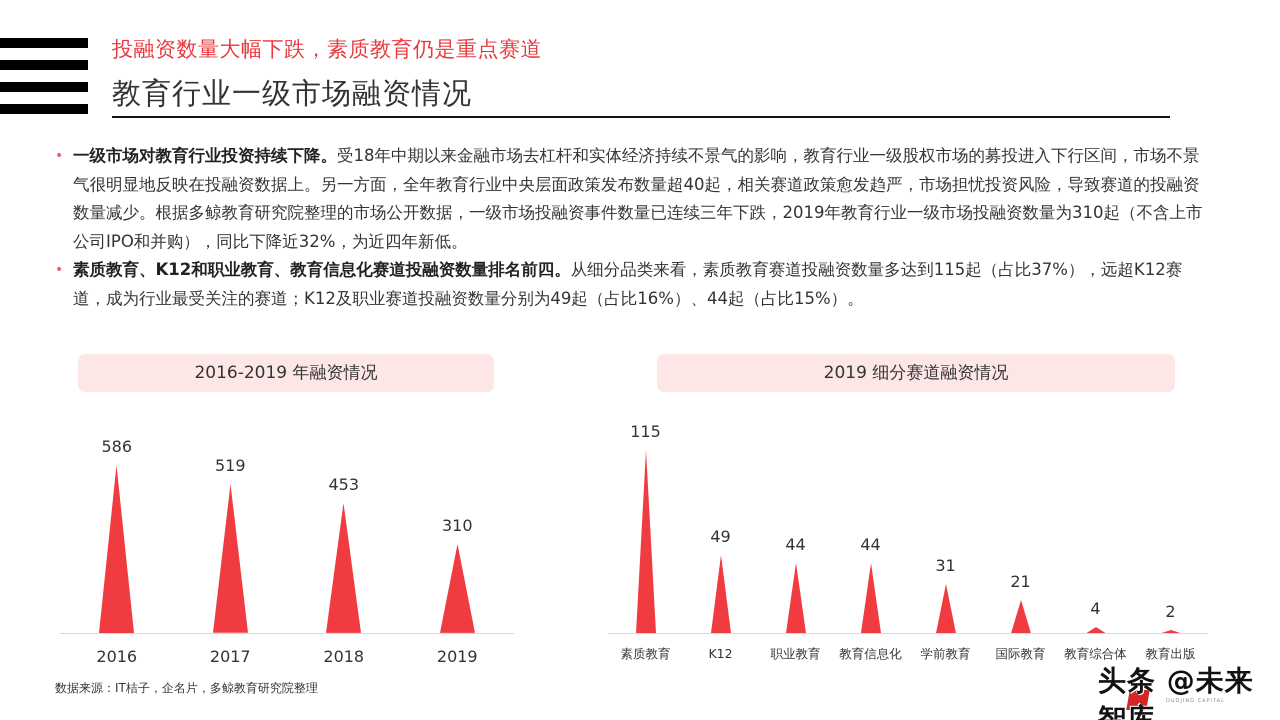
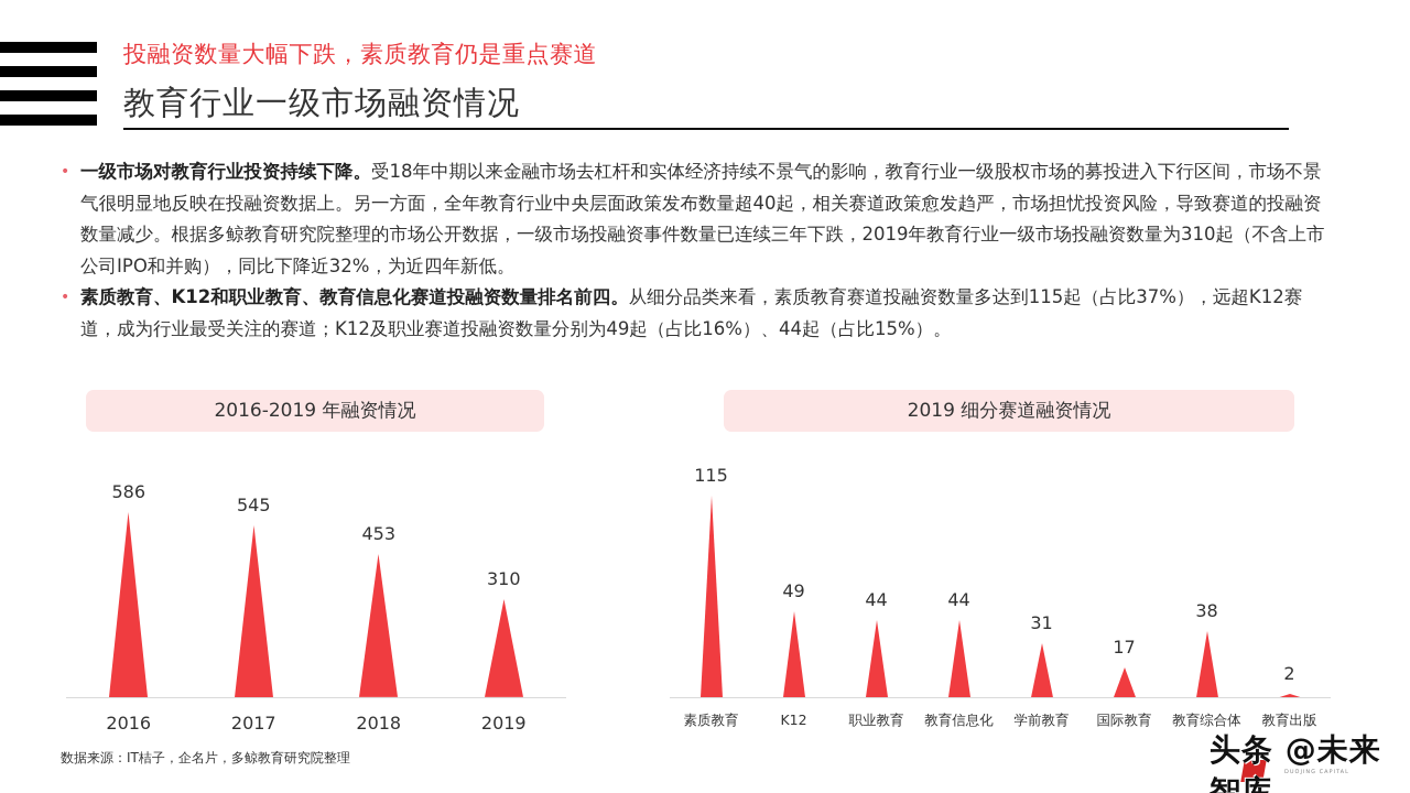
2016-2019 年融资情况/2017: 519 -> 545
2019 细分赛道融资情况/国际教育: 21 -> 17
2019 细分赛道融资情况/教育综合体: 4 -> 38
